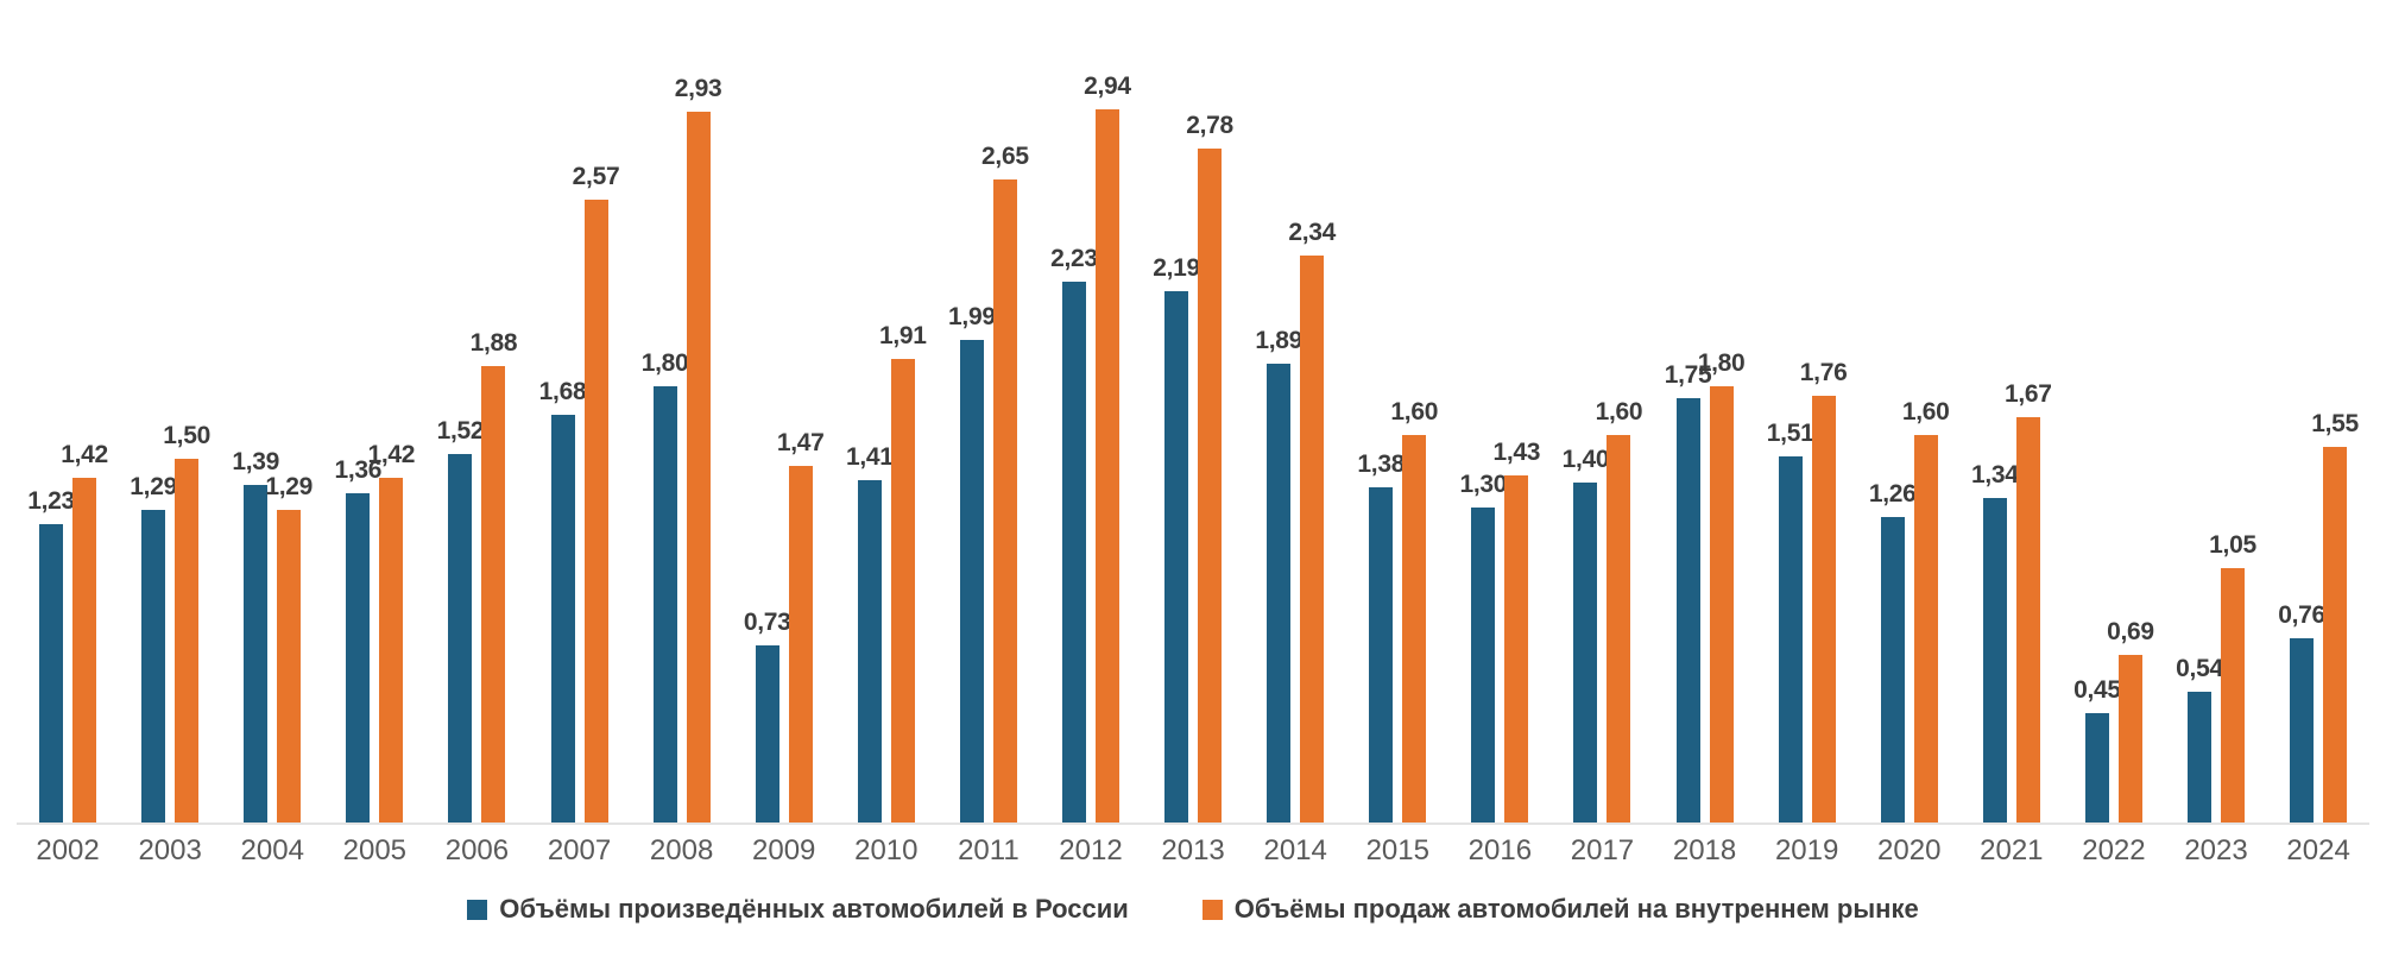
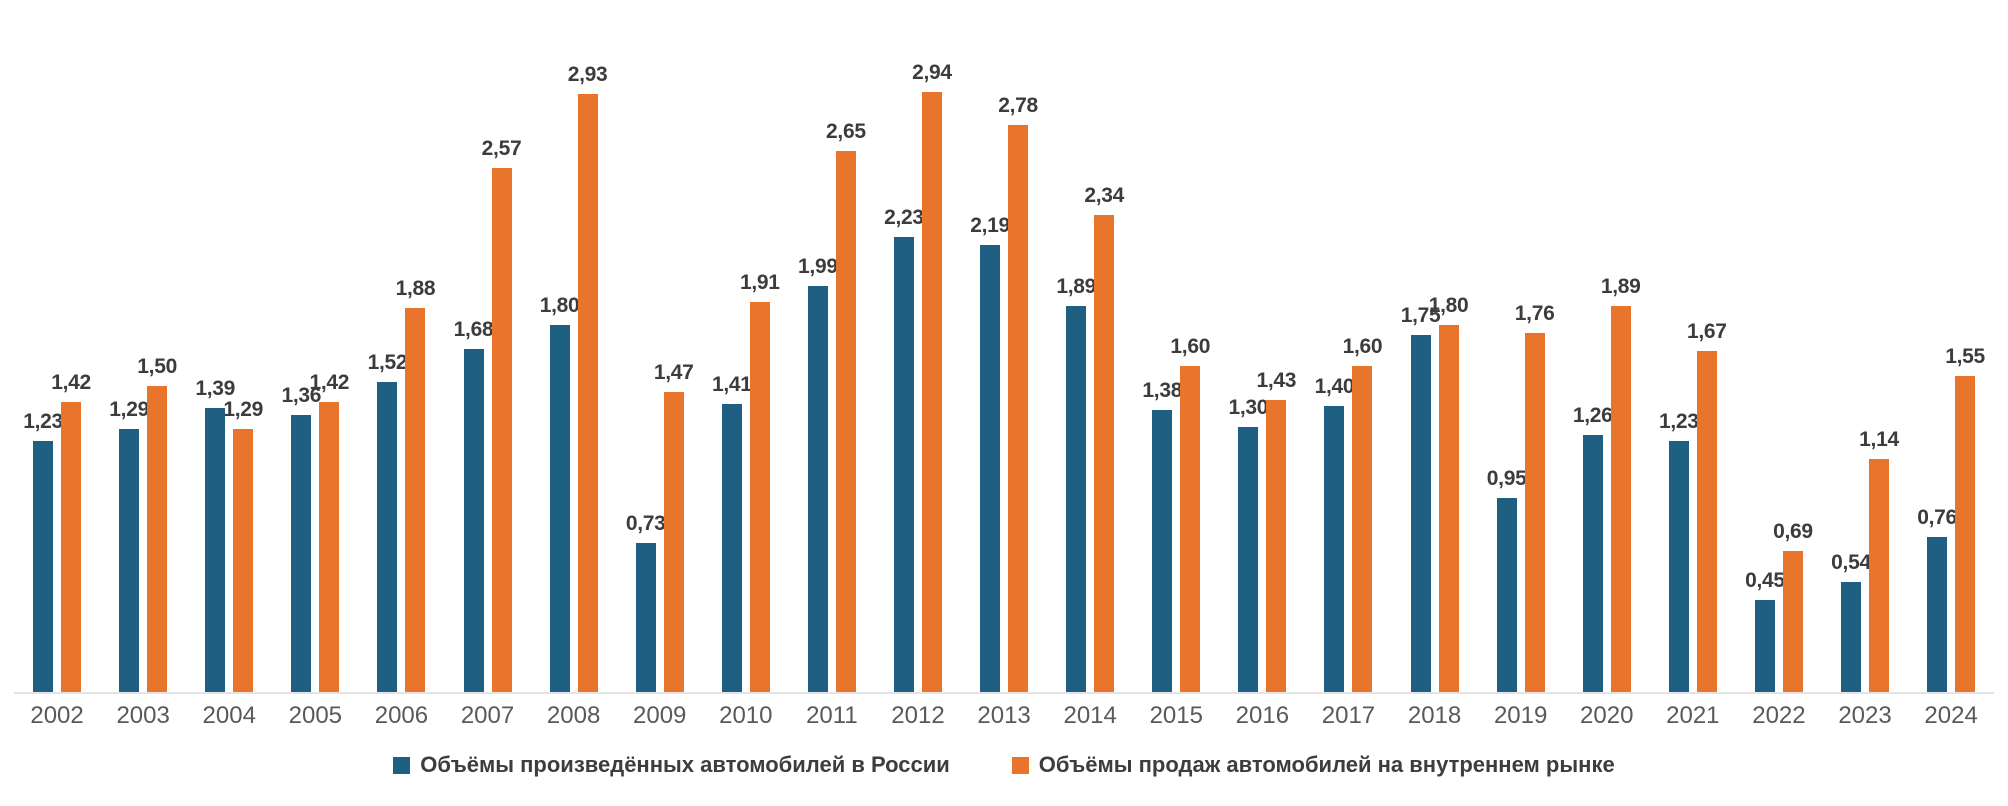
Объёмы произведённых автомобилей в России/2019: 1,51 -> 0,95
Объёмы продаж автомобилей на внутреннем рынке/2020: 1,60 -> 1,89
Объёмы произведённых автомобилей в России/2021: 1,34 -> 1,23
Объёмы продаж автомобилей на внутреннем рынке/2023: 1,05 -> 1,14
